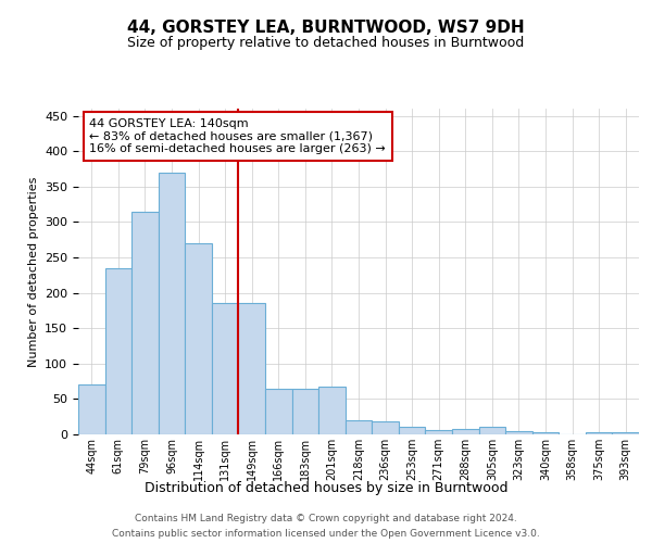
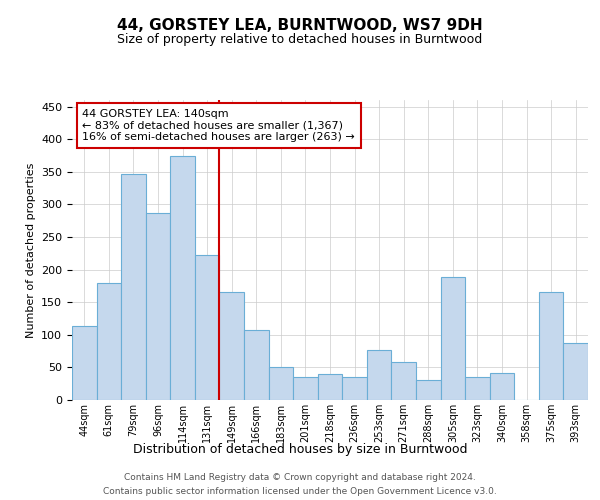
44sqm: 70 -> 114
61sqm: 235 -> 180
79sqm: 315 -> 346
96sqm: 370 -> 286
114sqm: 270 -> 374
131sqm: 185 -> 222
149sqm: 185 -> 166
166sqm: 65 -> 108
183sqm: 65 -> 50
201sqm: 68 -> 36
218sqm: 20 -> 40
236sqm: 18 -> 36
253sqm: 10 -> 76
271sqm: 6 -> 58
288sqm: 8 -> 30
305sqm: 10 -> 188
323sqm: 5 -> 36
340sqm: 3 -> 42
375sqm: 3 -> 166
393sqm: 3 -> 88
